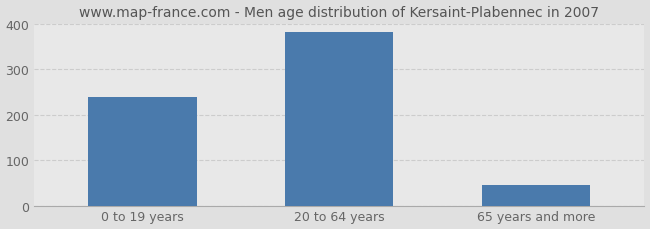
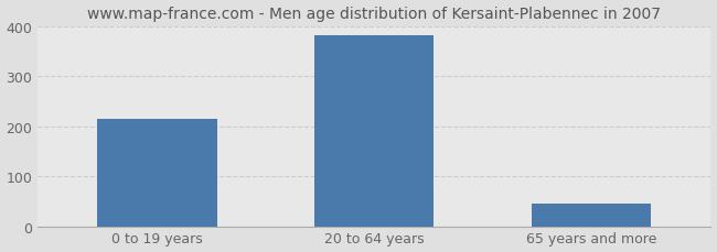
0 to 19 years: 240 -> 215
